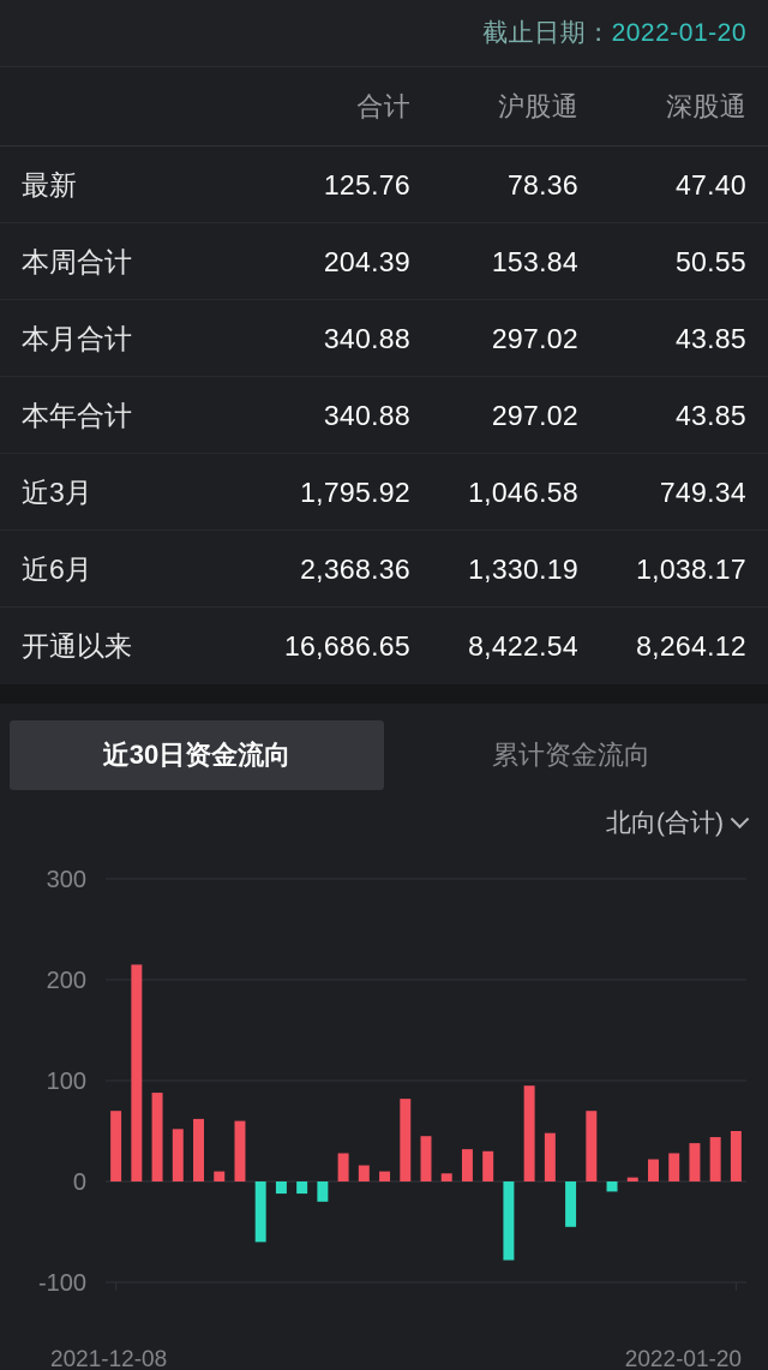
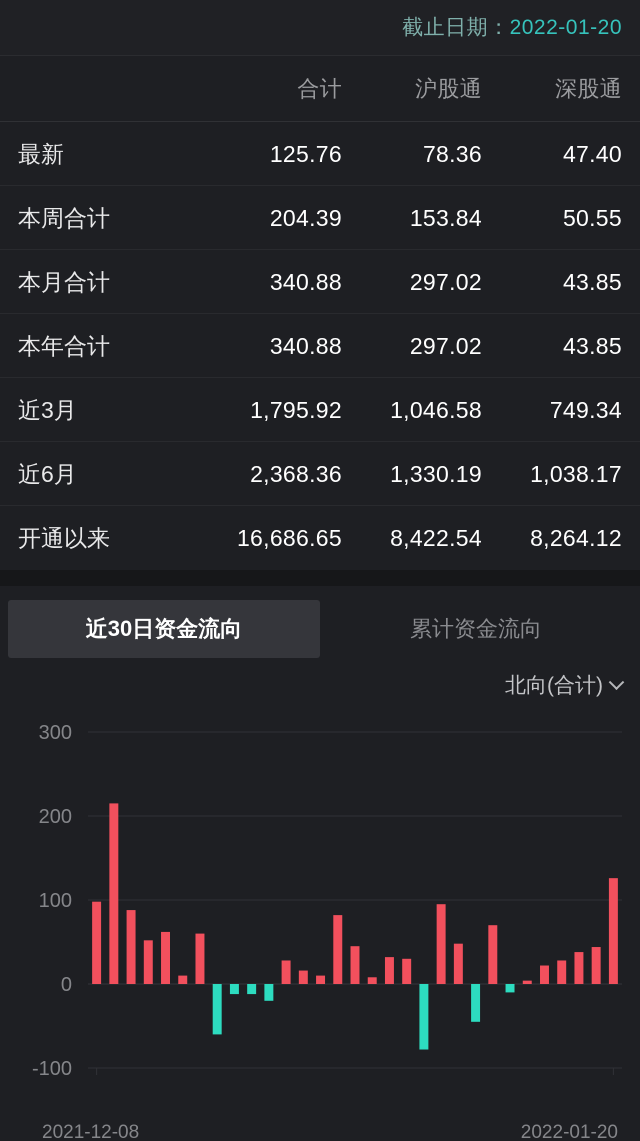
2021-12-08: 70 -> 100
2022-01-20: 50 -> 130
